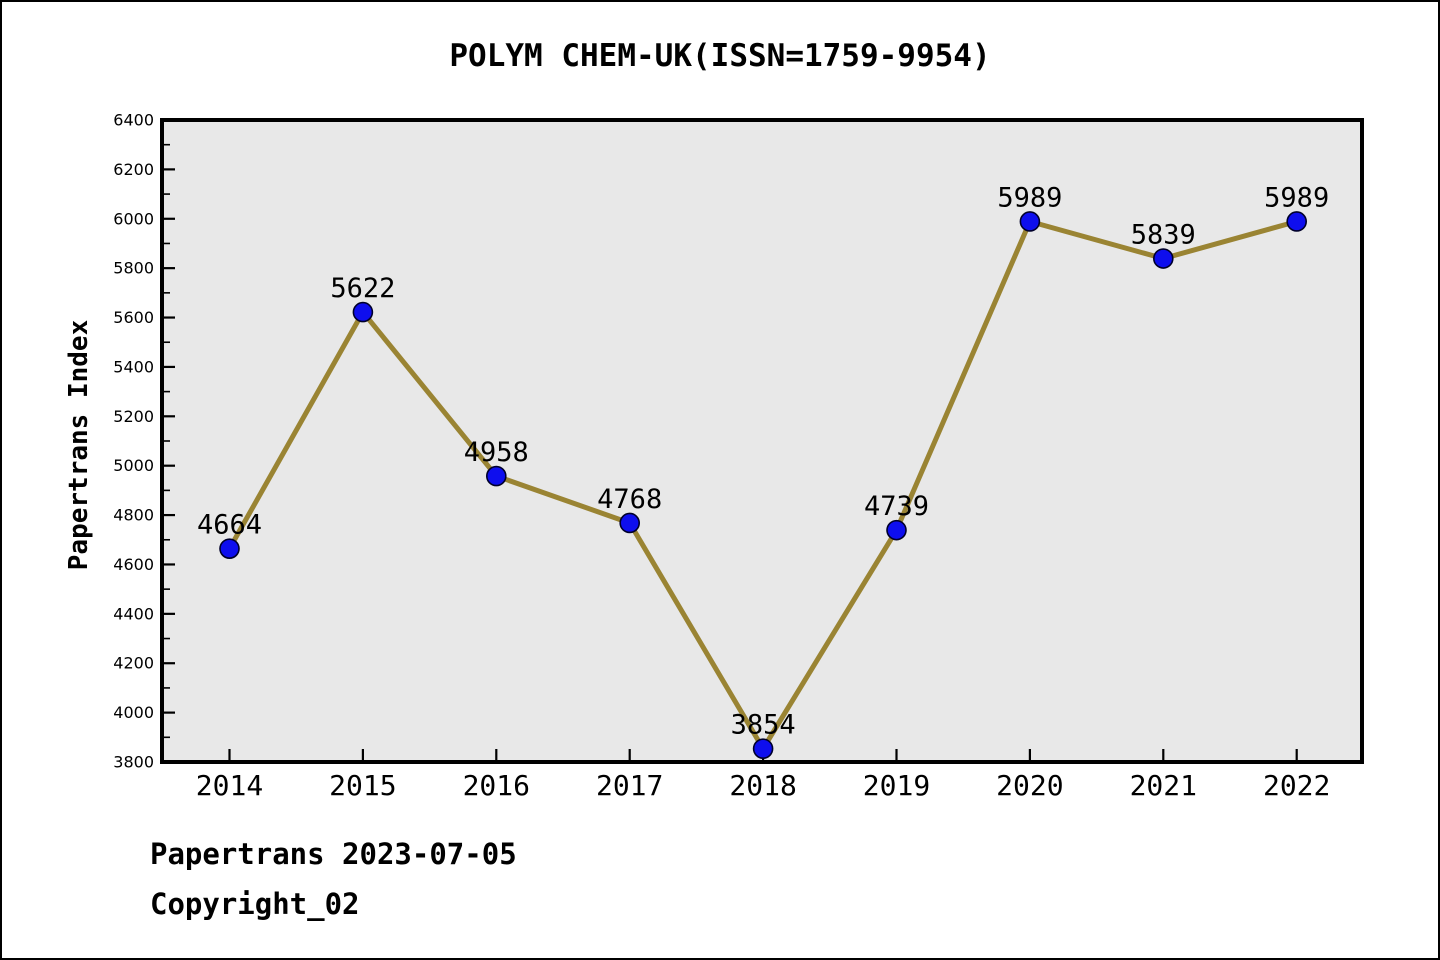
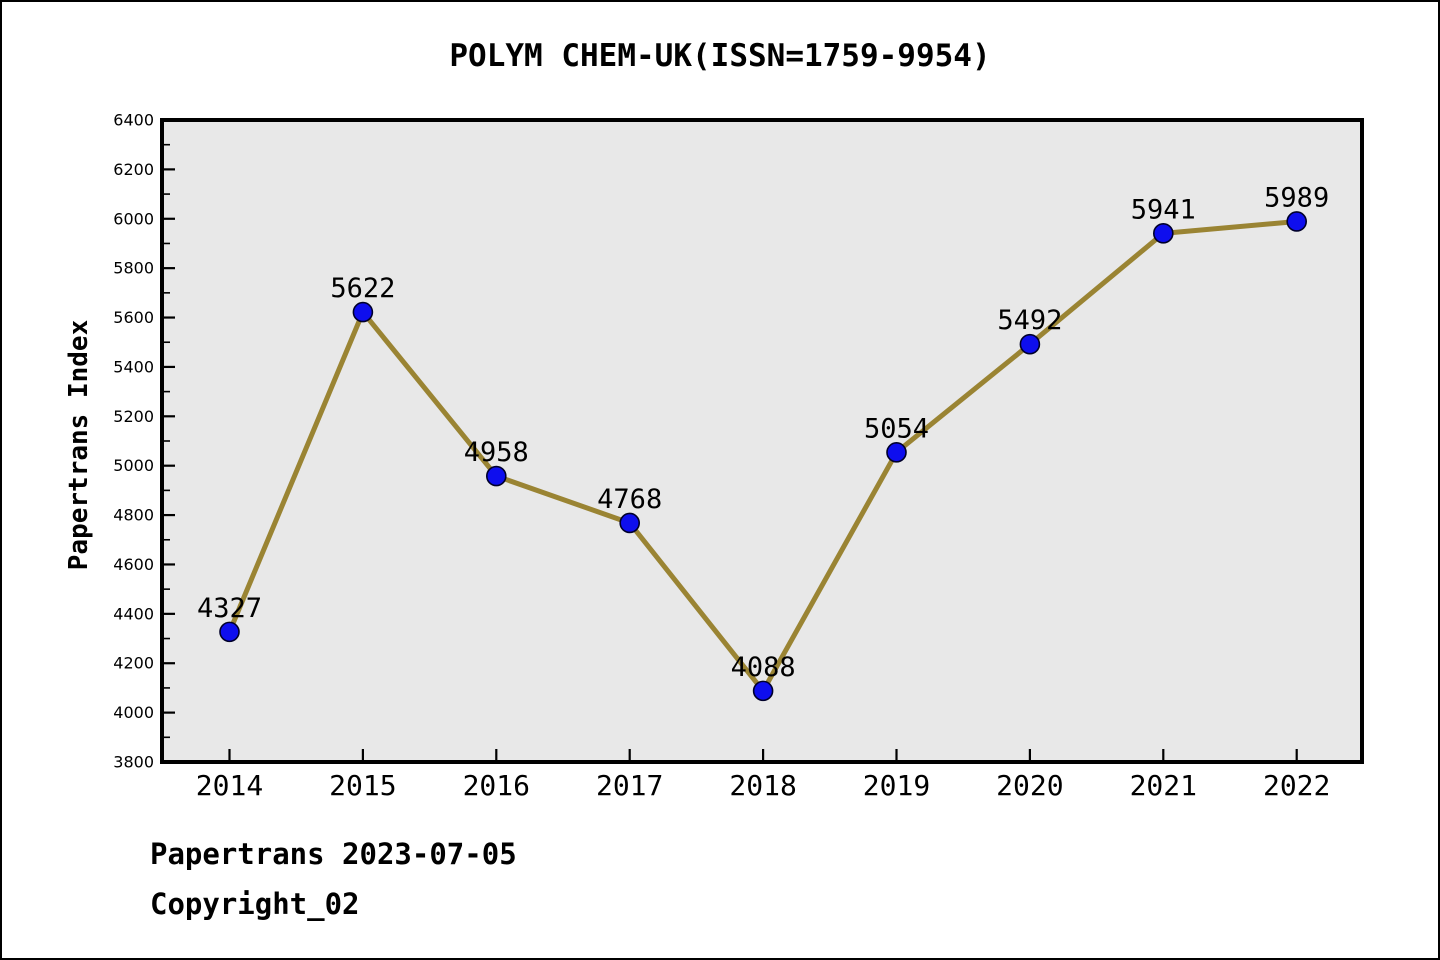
2014: 4664 -> 4327
2018: 3854 -> 4088
2019: 4739 -> 5054
2020: 5989 -> 5492
2021: 5839 -> 5941
